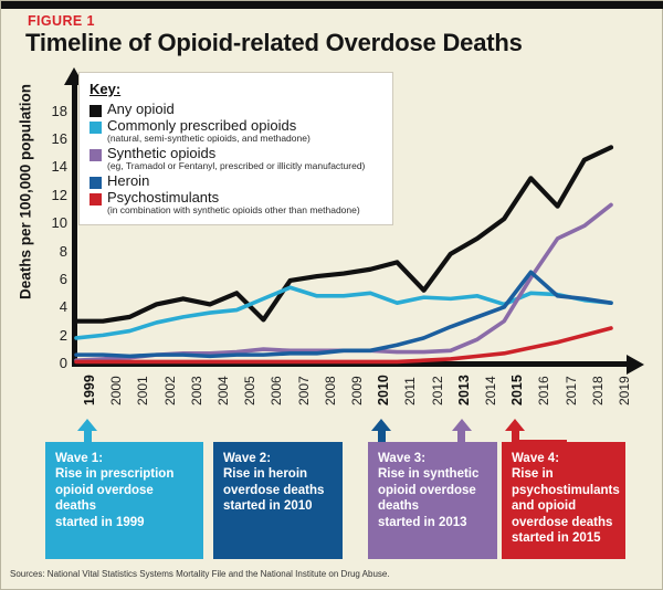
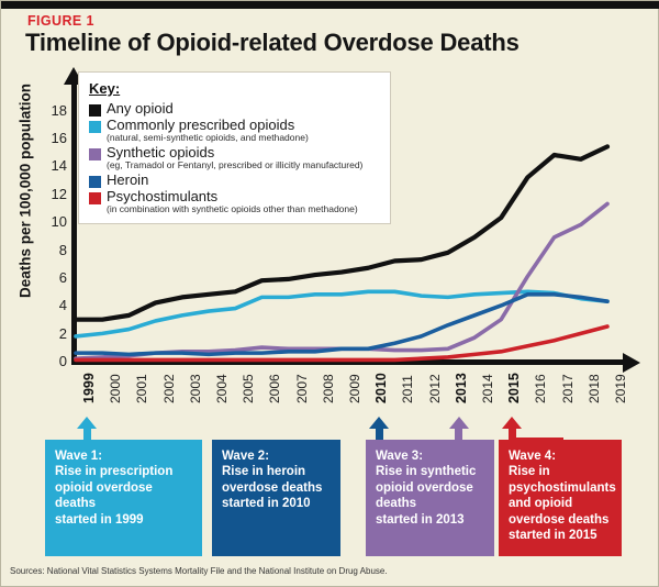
Any opioid/2004: 4.3 -> 4.9
Any opioid/2006: 3.2 -> 5.9
Commonly prescribed opioids/2007: 5.5 -> 4.7
Commonly prescribed opioids/2011: 4.4 -> 5.1
Any opioid/2012: 5.3 -> 7.4
Commonly prescribed opioids/2015: 4.3 -> 5.0
Heroin/2016: 6.6 -> 4.9
Any opioid/2017: 11.3 -> 14.9
